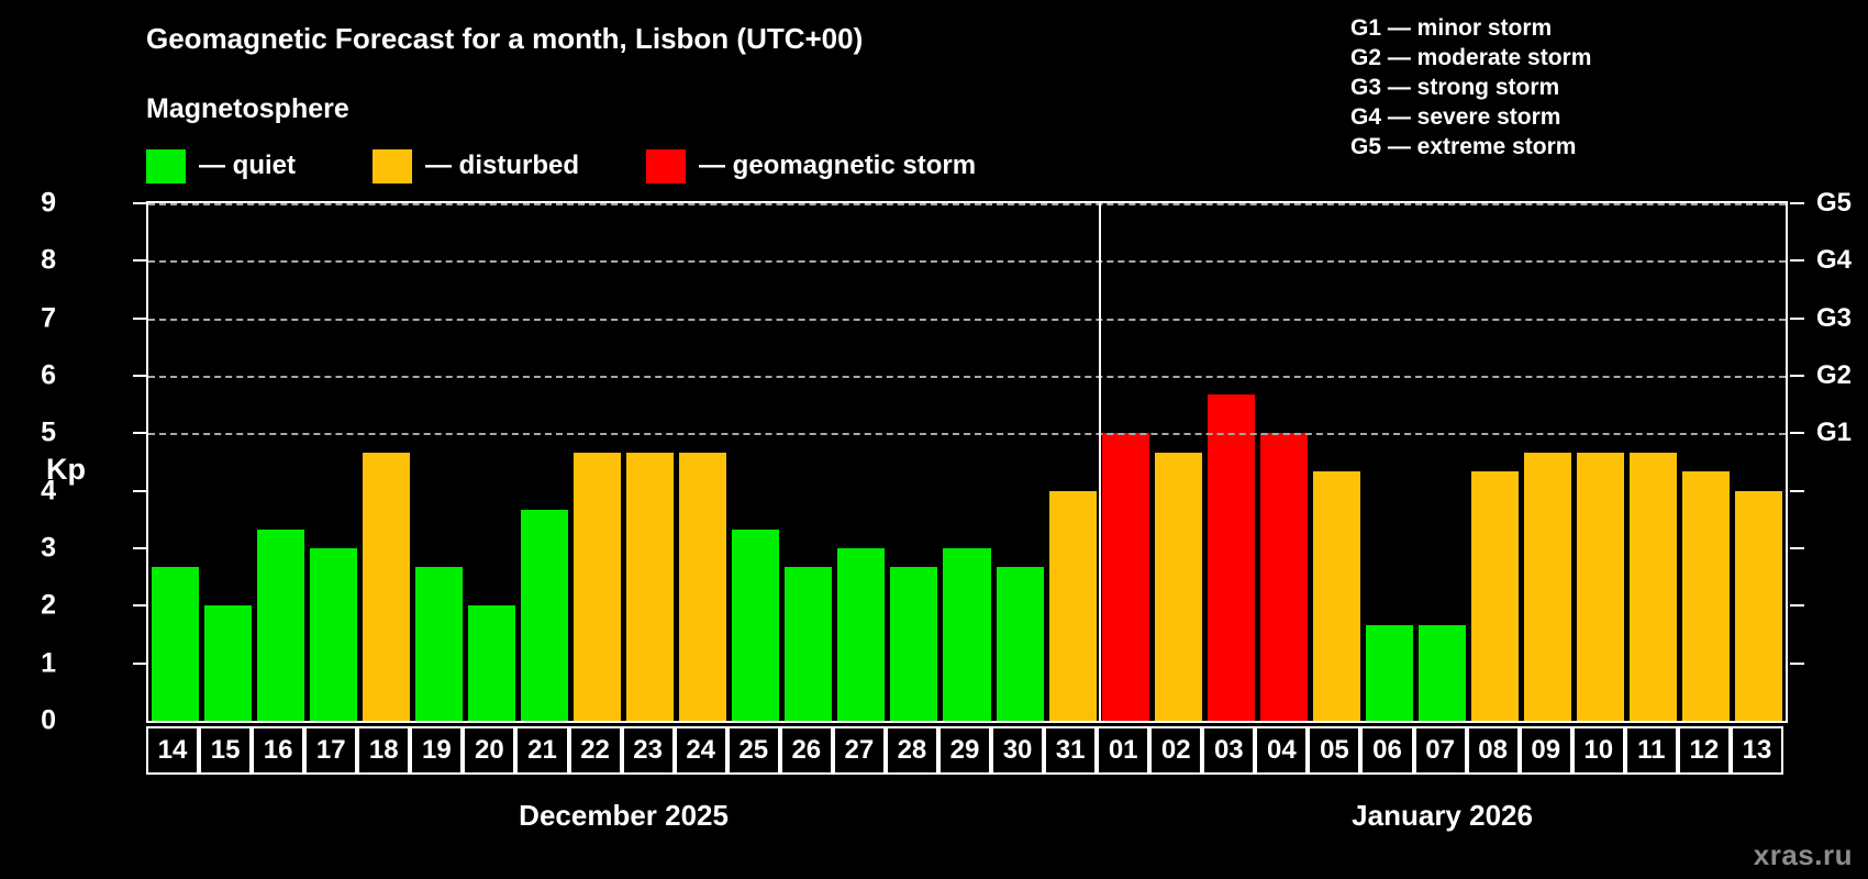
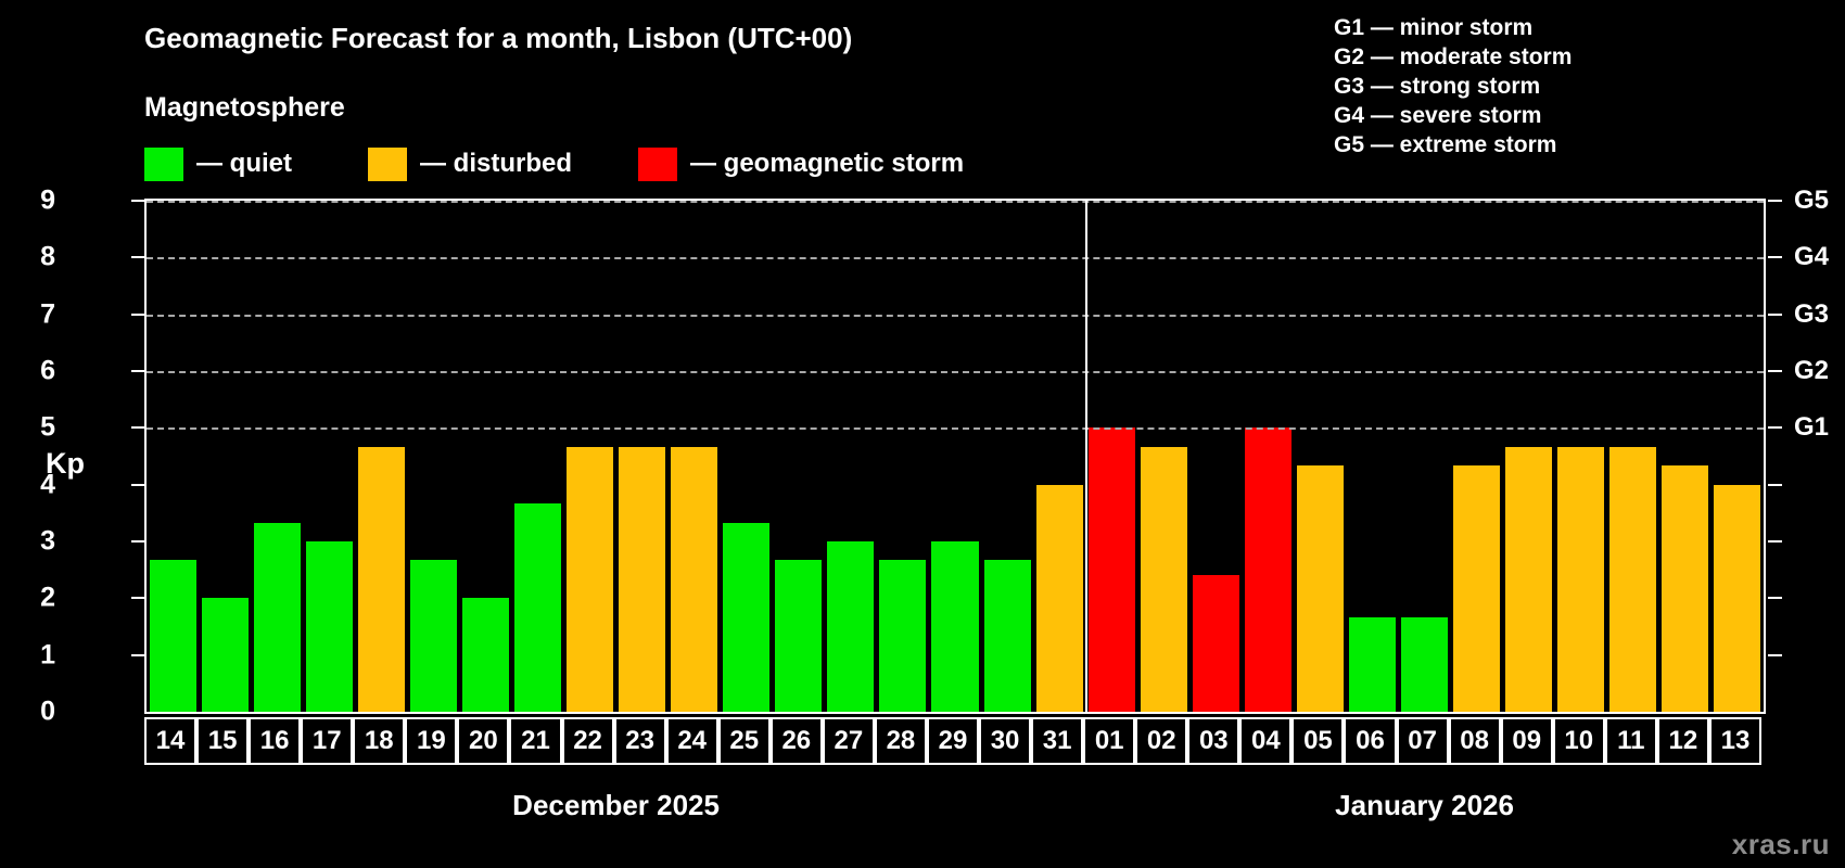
03: 5.7 -> 2.4
